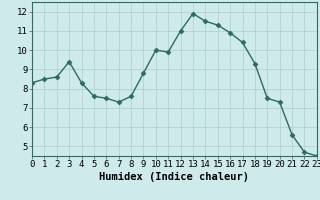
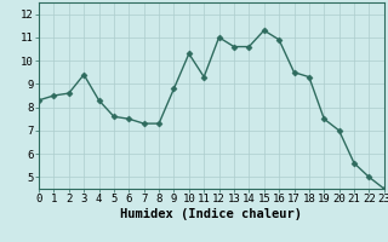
8: 7.6 -> 7.3
10: 10.0 -> 10.3
11: 9.9 -> 9.3
13: 11.9 -> 10.6
14: 11.5 -> 10.6
17: 10.4 -> 9.5
20: 7.3 -> 7.0
22: 4.7 -> 5.0
